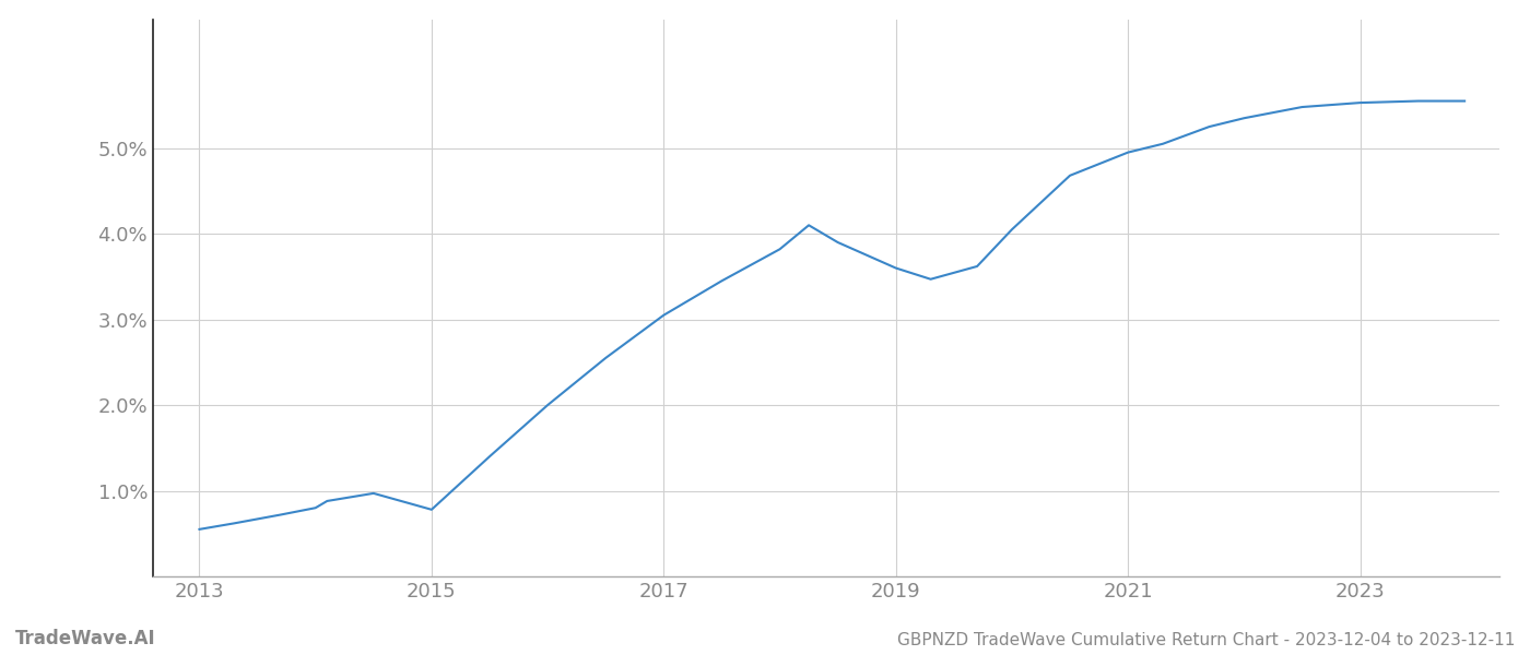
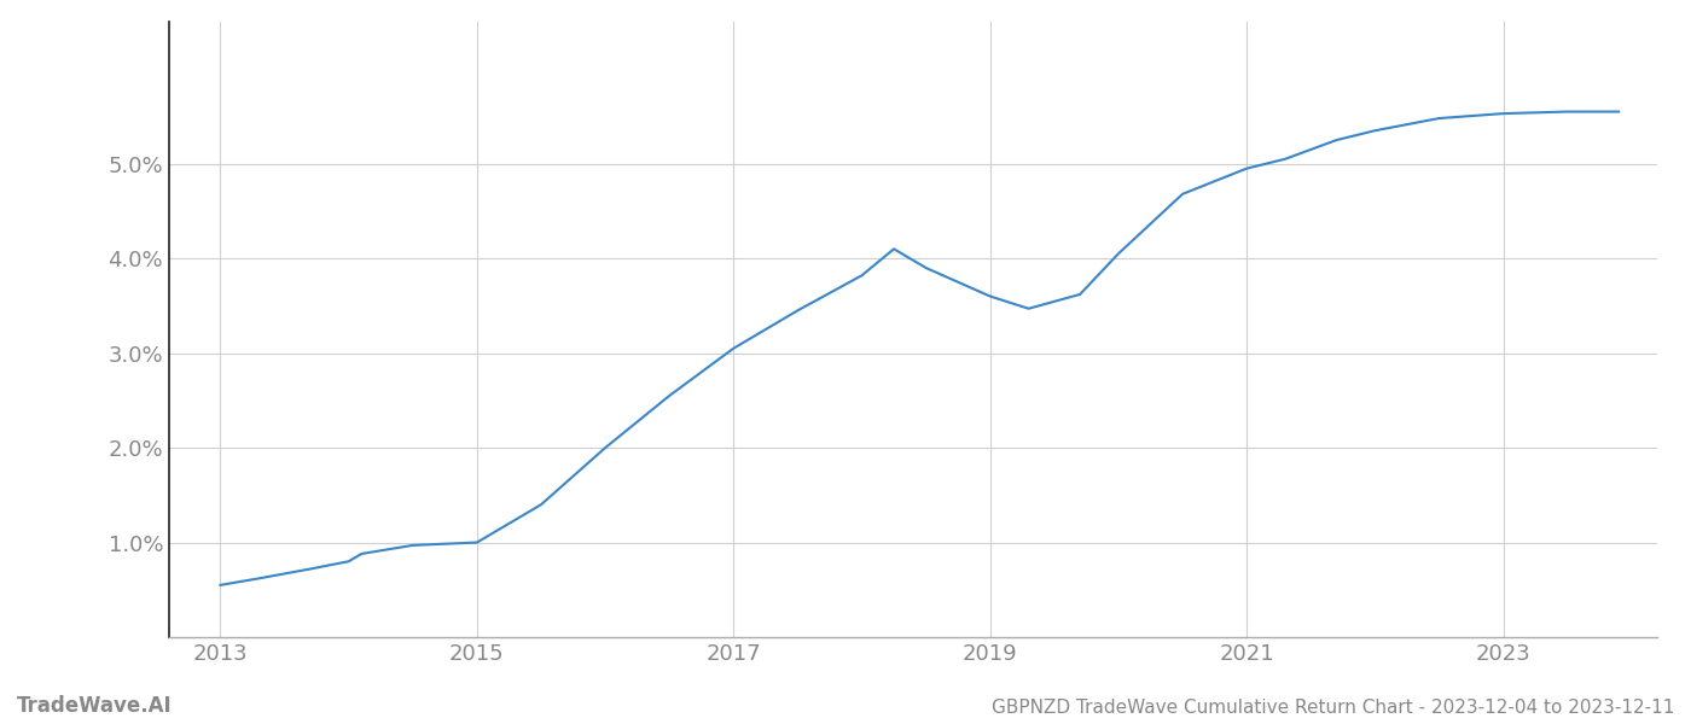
2015: 0.78% -> 1.00%
